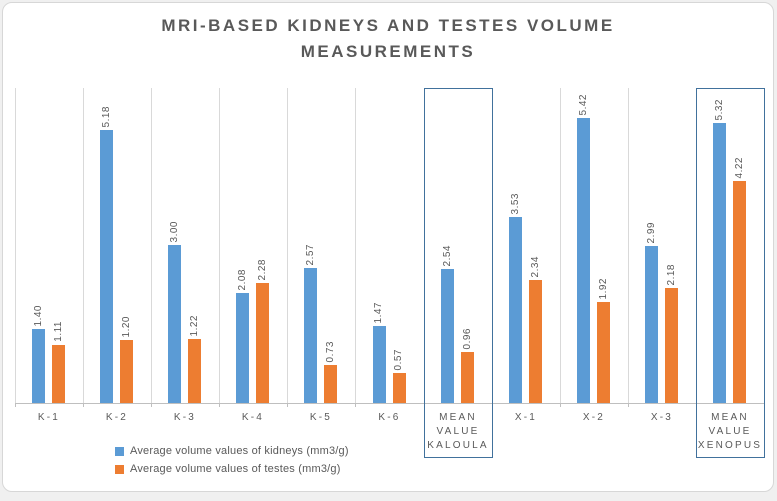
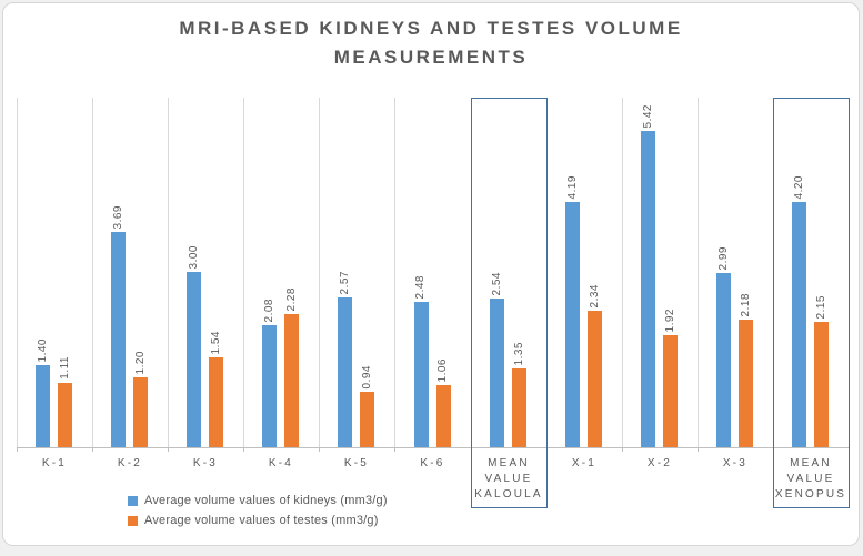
Average volume values of kidneys (mm3/g)/K-2: 5.18 -> 3.69
Average volume values of testes (mm3/g)/K-3: 1.22 -> 1.54
Average volume values of testes (mm3/g)/K-5: 0.73 -> 0.94
Average volume values of kidneys (mm3/g)/K-6: 1.47 -> 2.48
Average volume values of testes (mm3/g)/K-6: 0.57 -> 1.06
Average volume values of testes (mm3/g)/MEAN VALUE KALOULA: 0.96 -> 1.35
Average volume values of kidneys (mm3/g)/X-1: 3.53 -> 4.19
Average volume values of kidneys (mm3/g)/MEAN VALUE XENOPUS: 5.32 -> 4.20
Average volume values of testes (mm3/g)/MEAN VALUE XENOPUS: 4.22 -> 2.15
